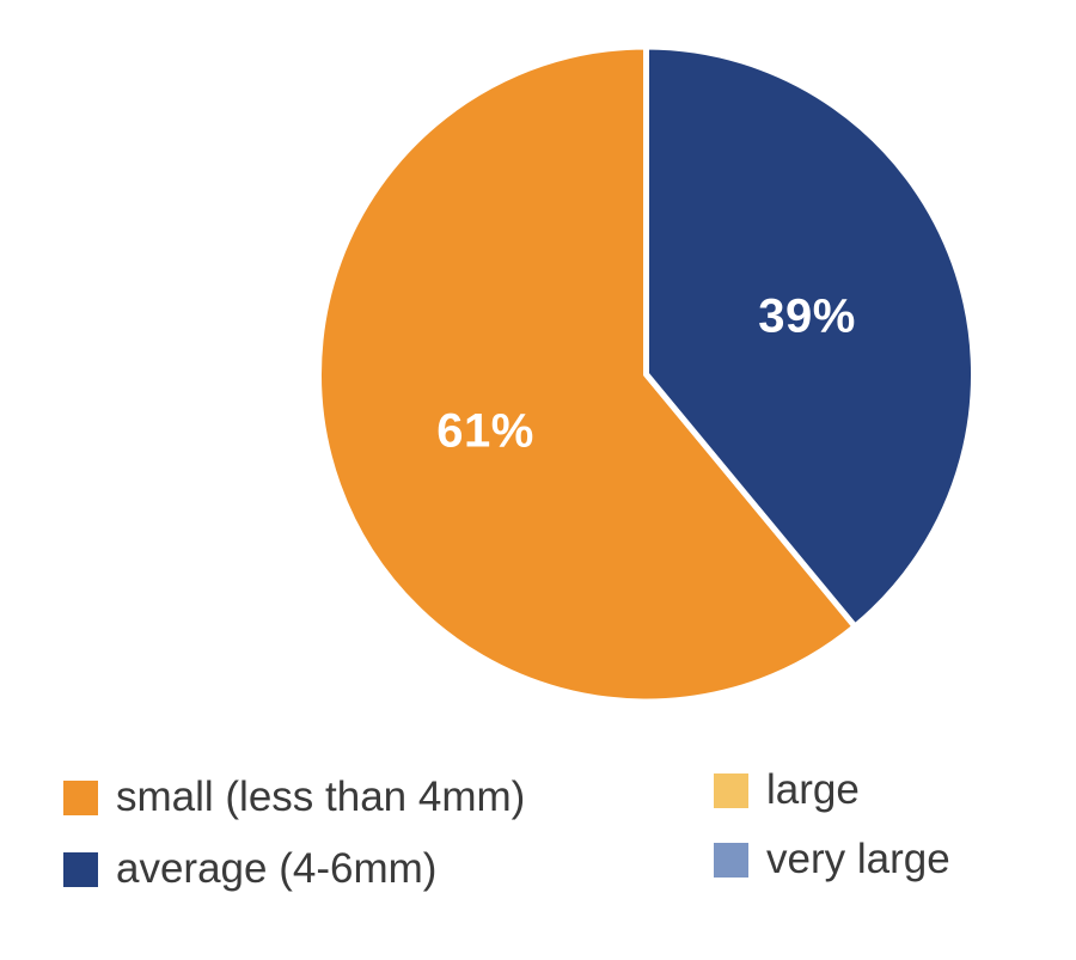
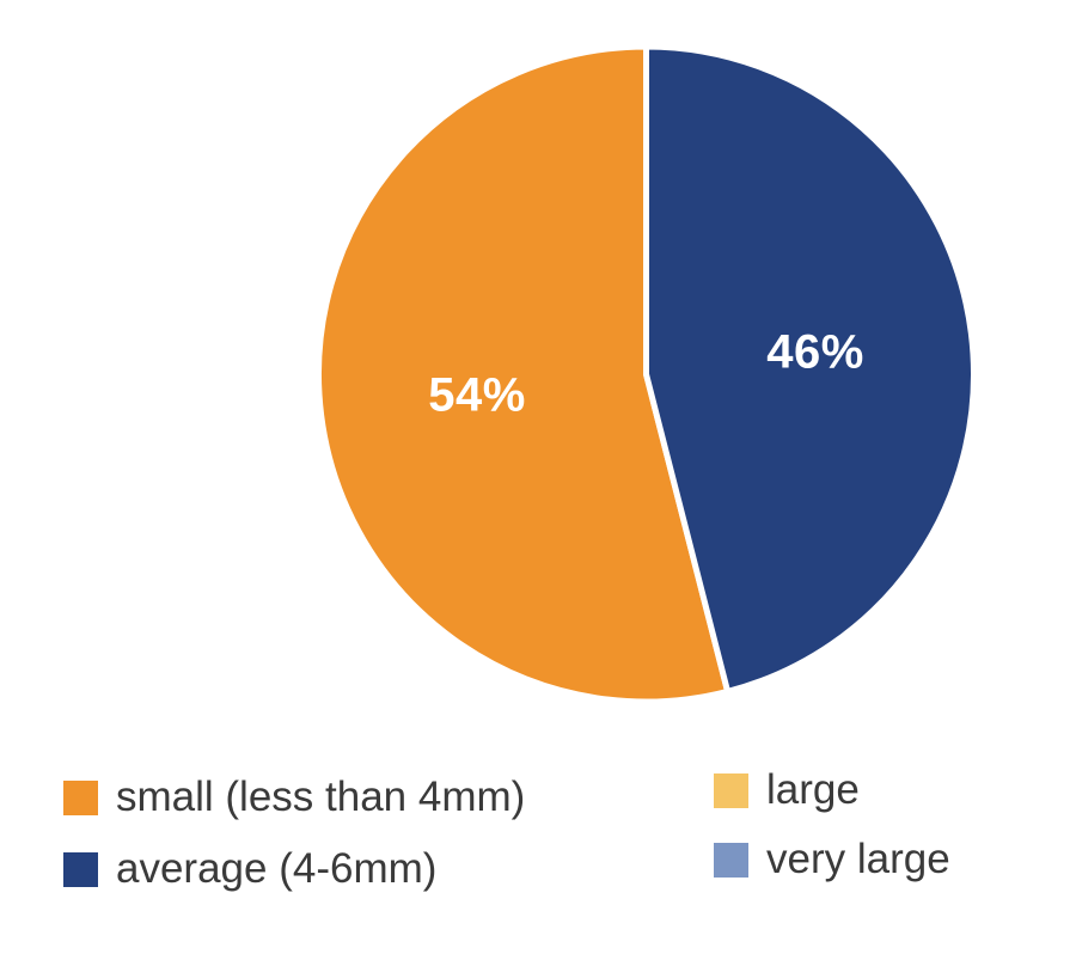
small (less than 4mm): 61% -> 54%
average (4-6mm): 39% -> 46%
